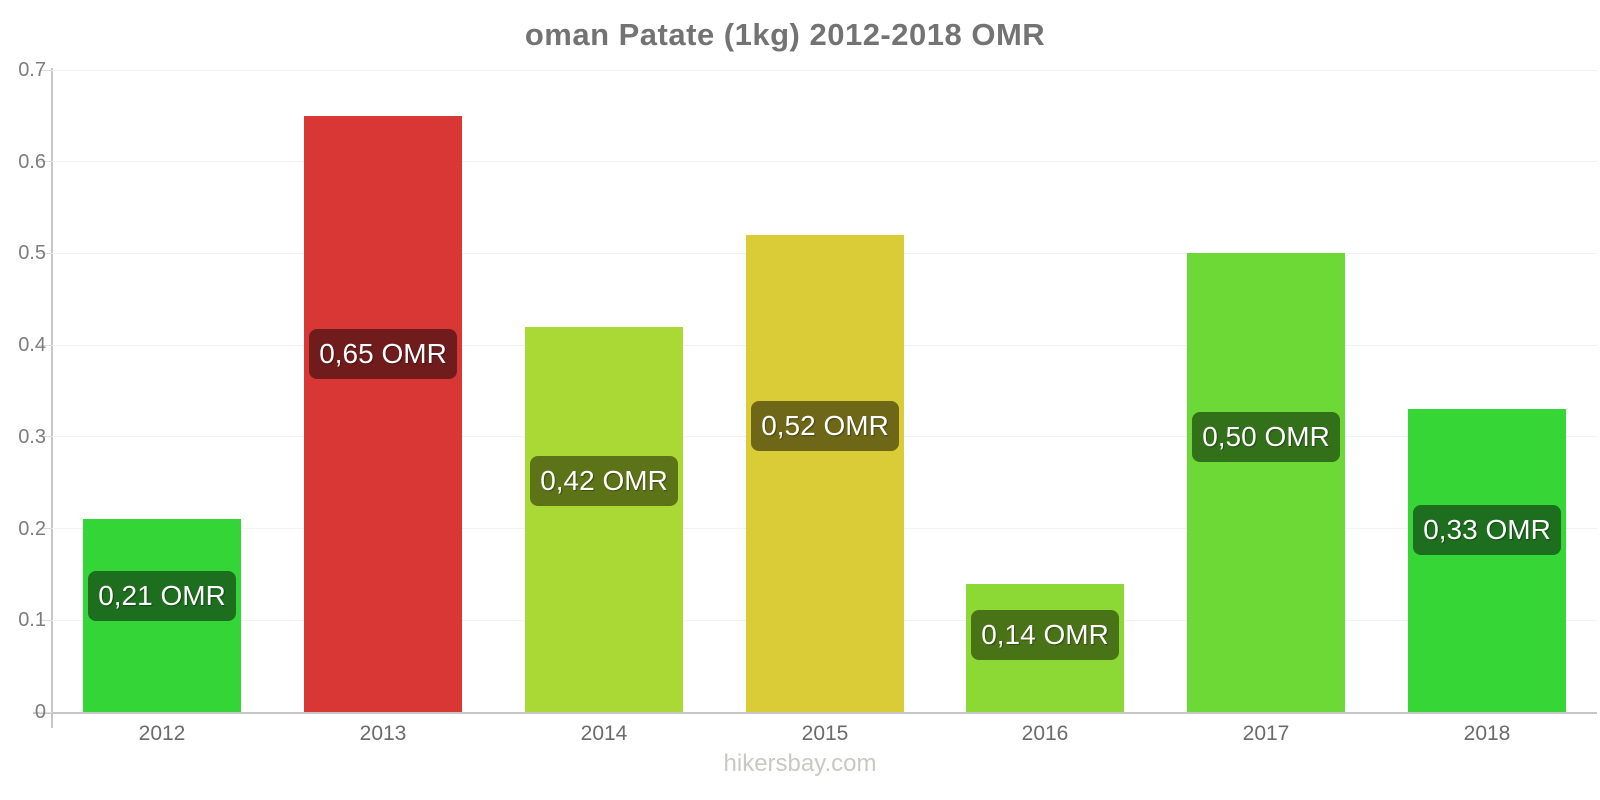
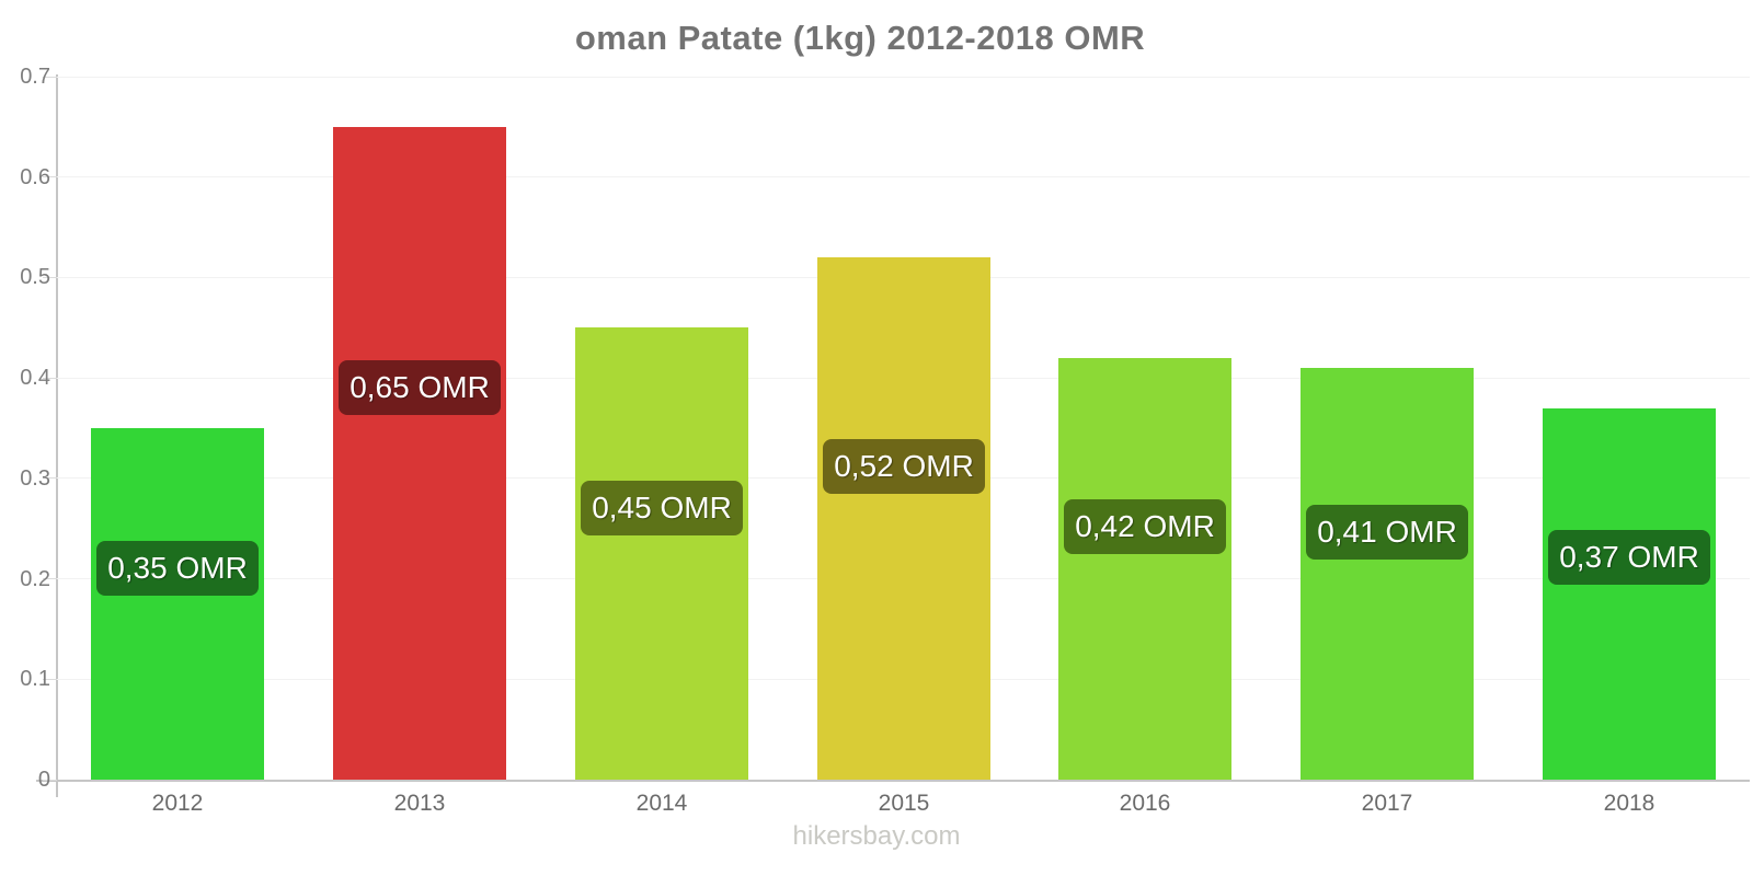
2012: 0,21 -> 0,35
2014: 0,42 -> 0,45
2016: 0,14 -> 0,42
2017: 0,50 -> 0,41
2018: 0,33 -> 0,37
